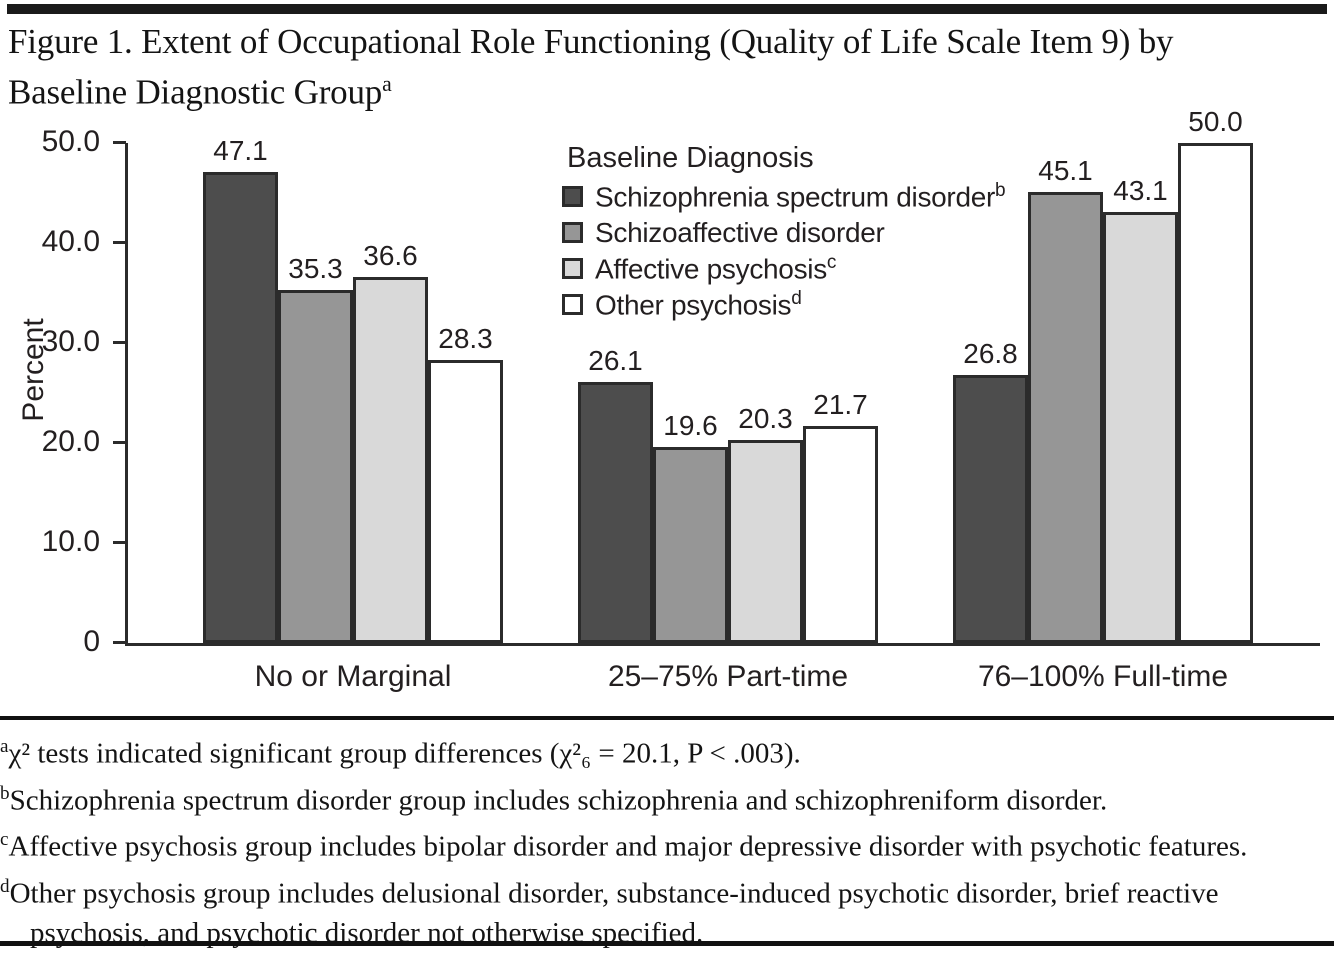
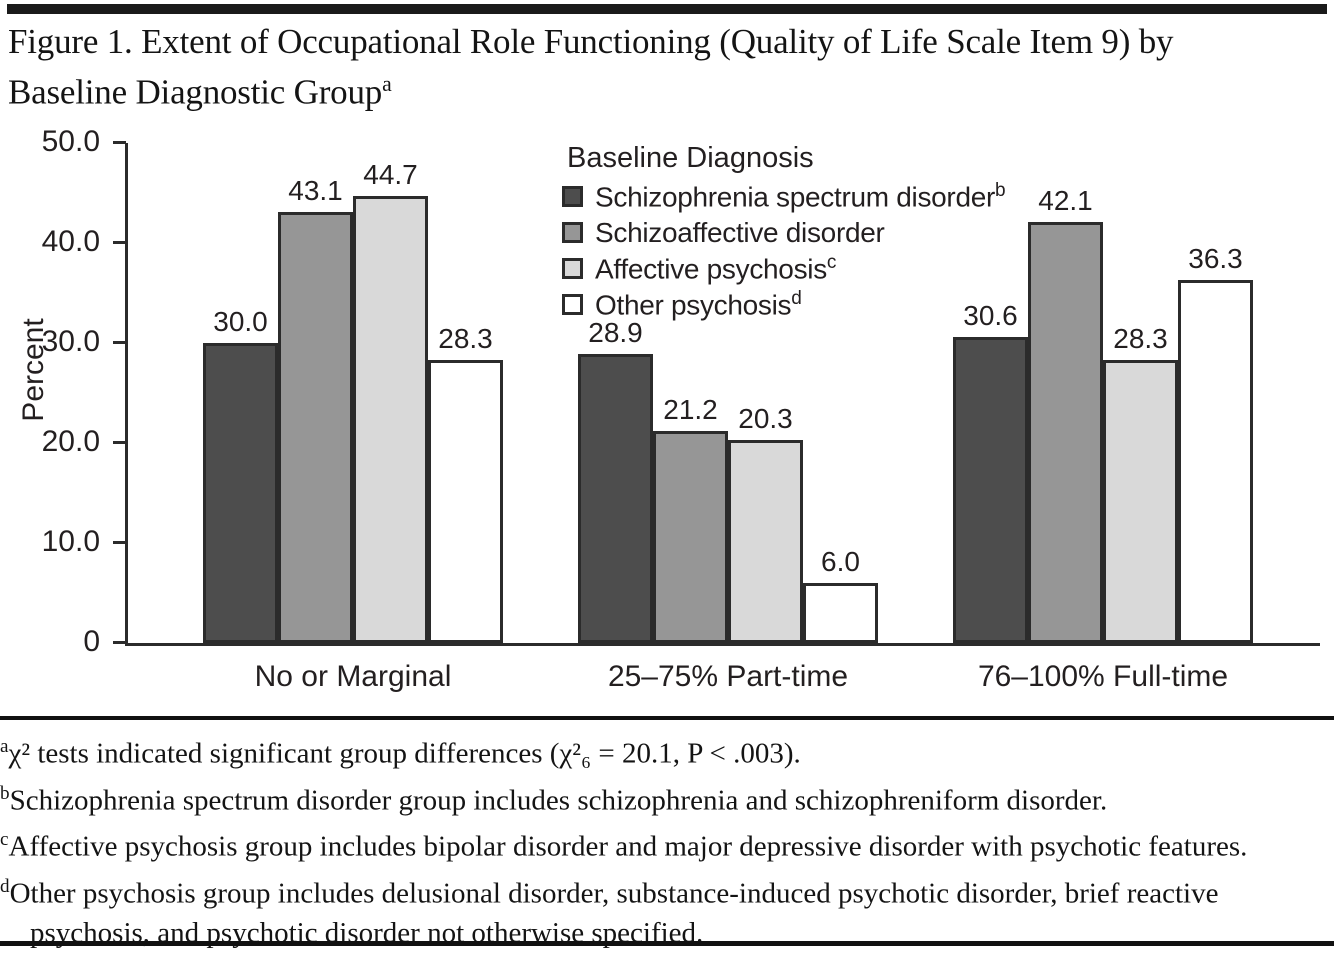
Schizophrenia spectrum disorder/No or Marginal: 47.1 -> 30.0
Schizoaffective disorder/No or Marginal: 35.3 -> 43.1
Affective psychosis/No or Marginal: 36.6 -> 44.7
Schizophrenia spectrum disorder/25–75% Part-time: 26.1 -> 28.9
Schizoaffective disorder/25–75% Part-time: 19.6 -> 21.2
Other psychosis/25–75% Part-time: 21.7 -> 6.0
Schizophrenia spectrum disorder/76–100% Full-time: 26.8 -> 30.6
Schizoaffective disorder/76–100% Full-time: 45.1 -> 42.1
Affective psychosis/76–100% Full-time: 43.1 -> 28.3
Other psychosis/76–100% Full-time: 50.0 -> 36.3
